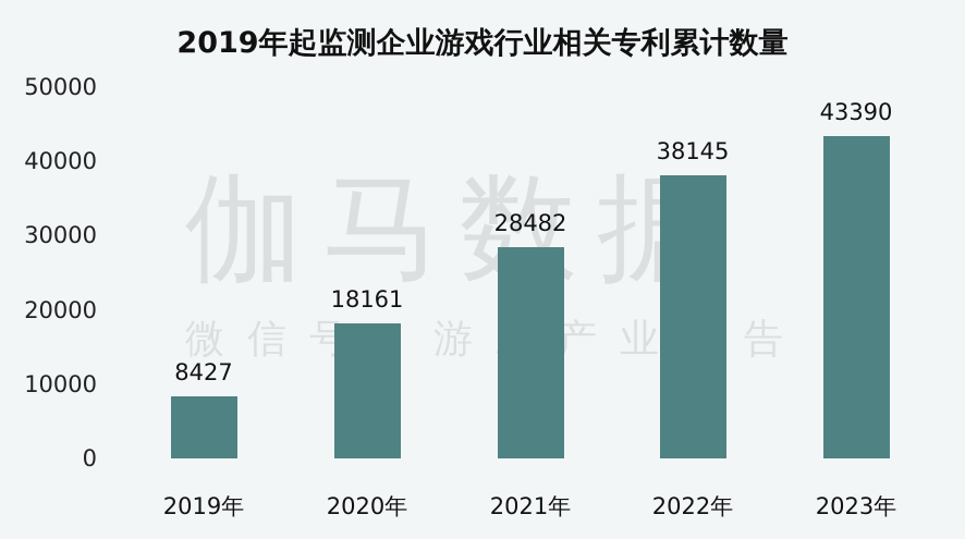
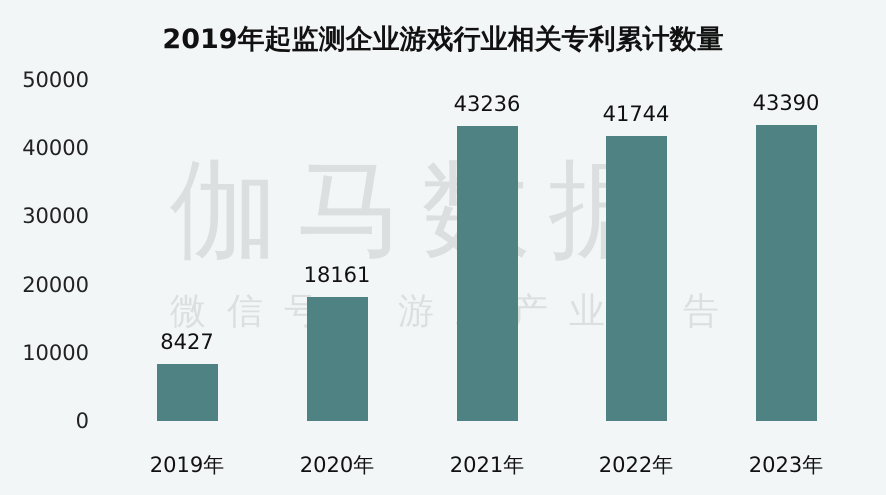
2021年: 28482 -> 43236
2022年: 38145 -> 41744
